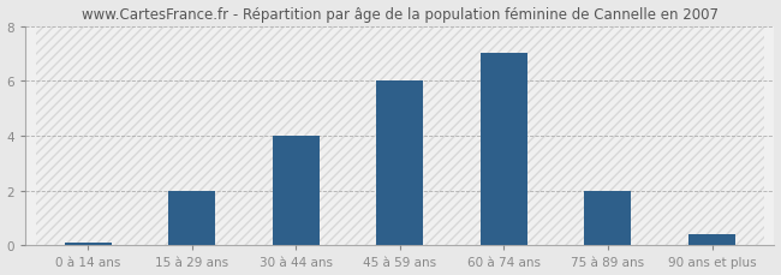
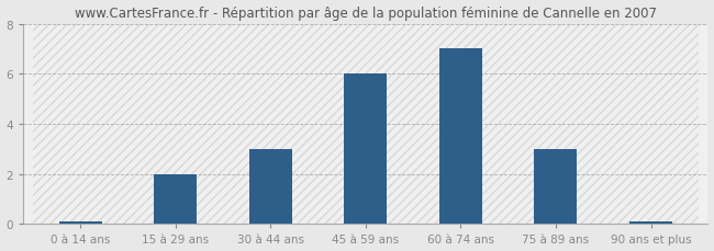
30 à 44 ans: 4.0 -> 3.0
75 à 89 ans: 2.0 -> 3.0
90 ans et plus: 0.4 -> 0.1
